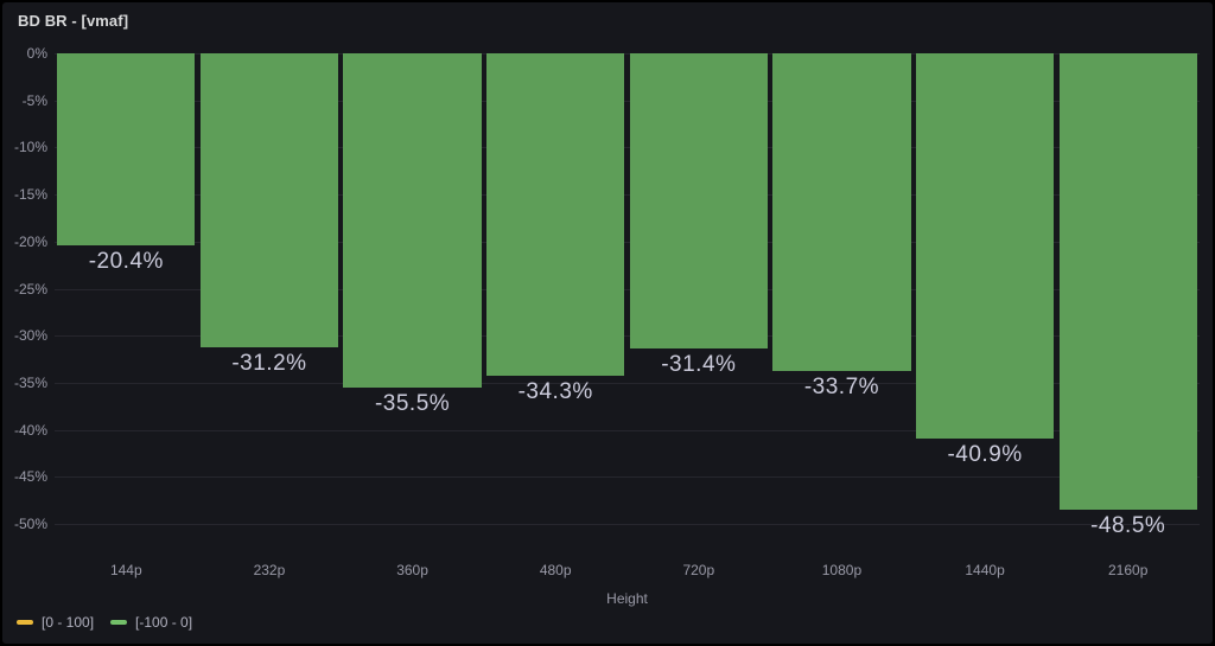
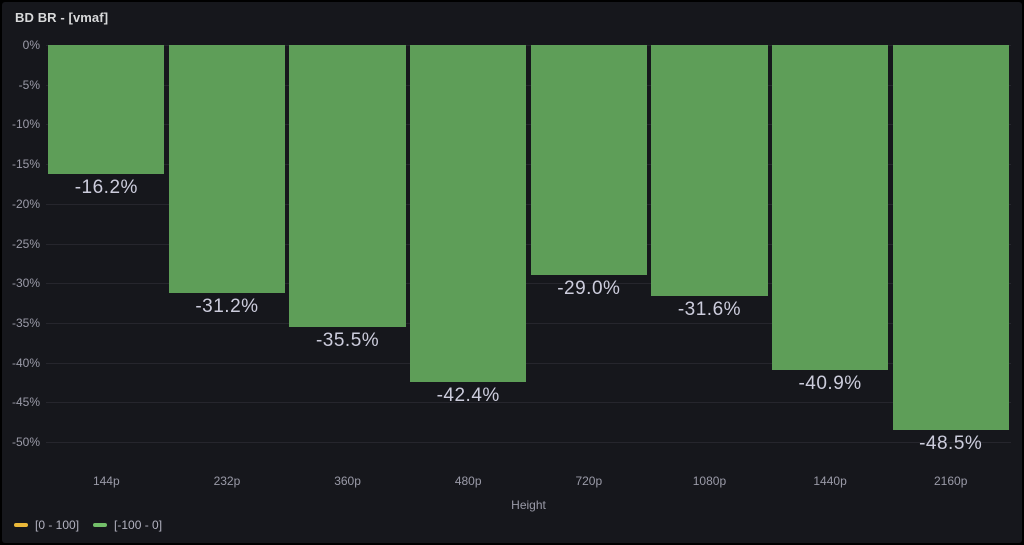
144p: -20.4% -> -16.2%
480p: -34.3% -> -42.4%
720p: -31.4% -> -29.0%
1080p: -33.7% -> -31.6%
